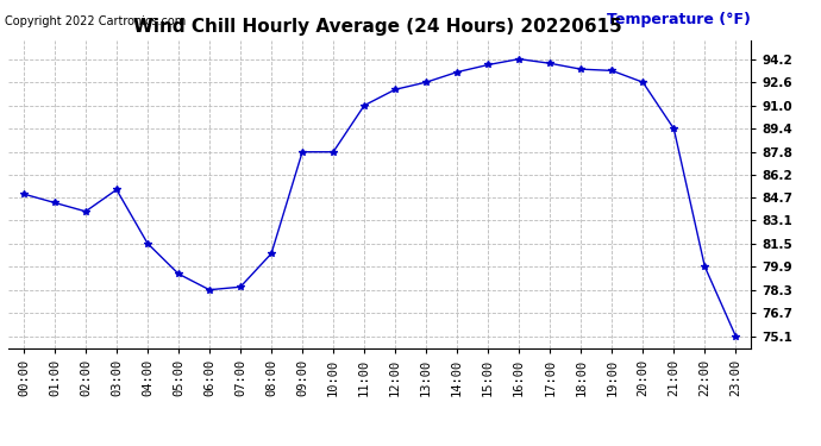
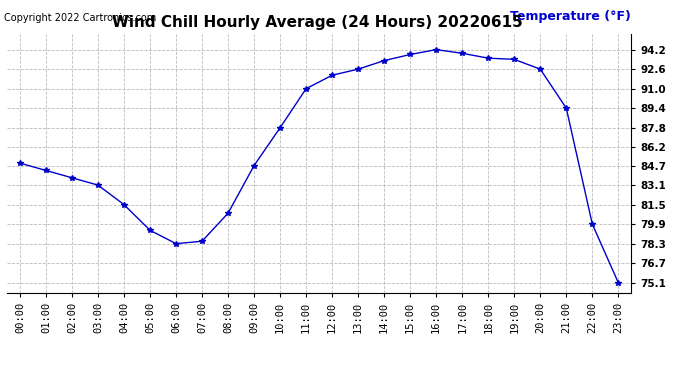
03:00: 85.2 -> 83.1
09:00: 87.8 -> 84.7
